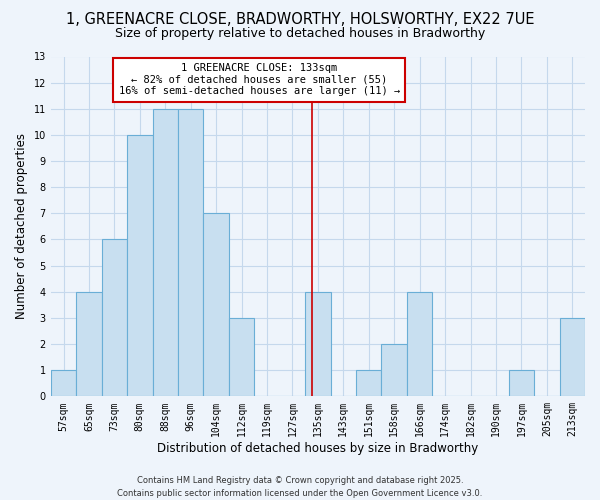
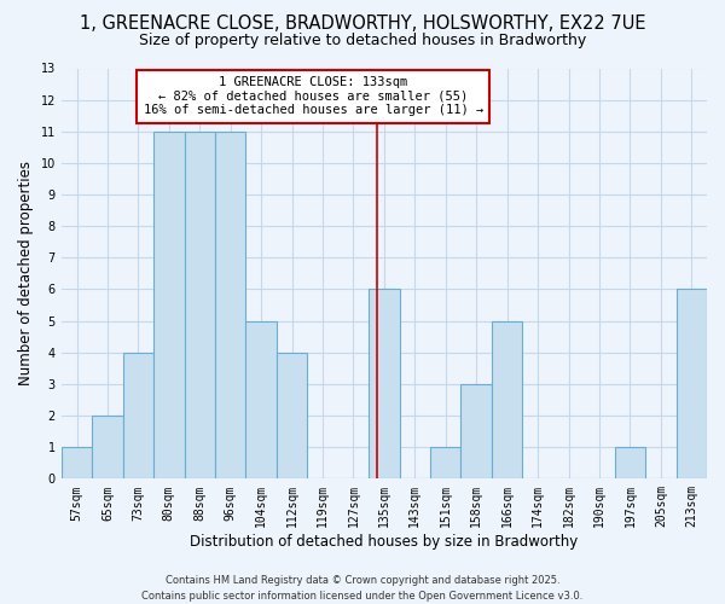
65sqm: 4 -> 2
73sqm: 6 -> 4
80sqm: 10 -> 11
104sqm: 7 -> 5
112sqm: 3 -> 4
135sqm: 4 -> 6
158sqm: 2 -> 3
166sqm: 4 -> 5
213sqm: 3 -> 6
